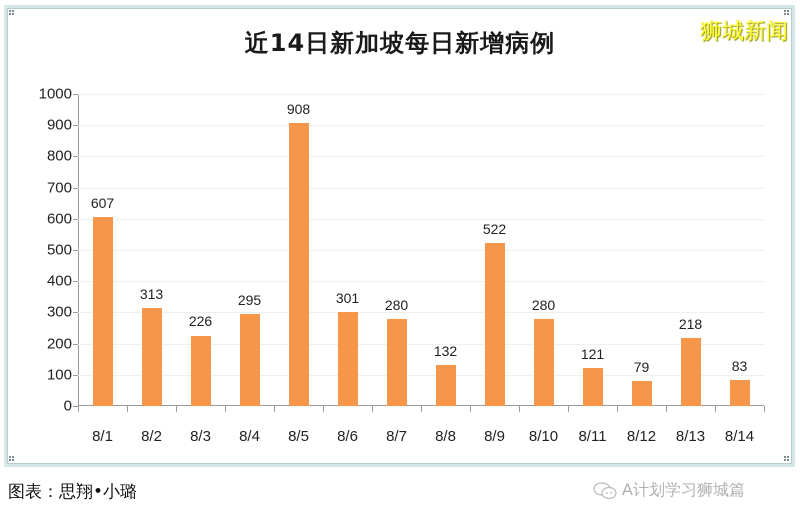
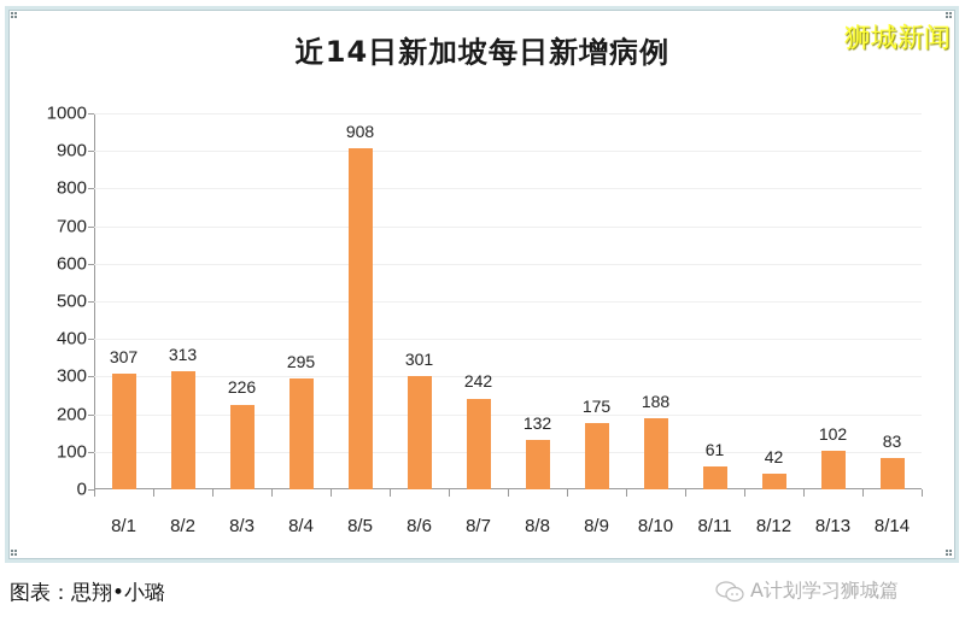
8/1: 607 -> 307
8/7: 280 -> 242
8/9: 522 -> 175
8/10: 280 -> 188
8/11: 121 -> 61
8/12: 79 -> 42
8/13: 218 -> 102
